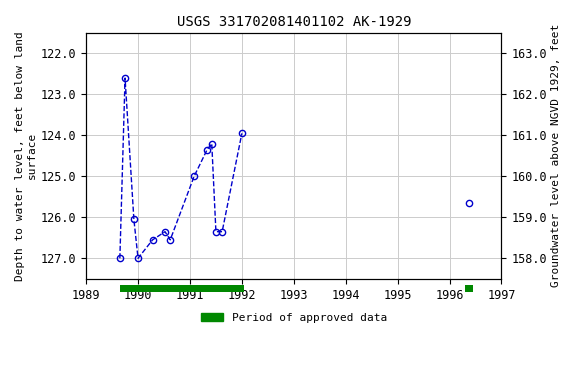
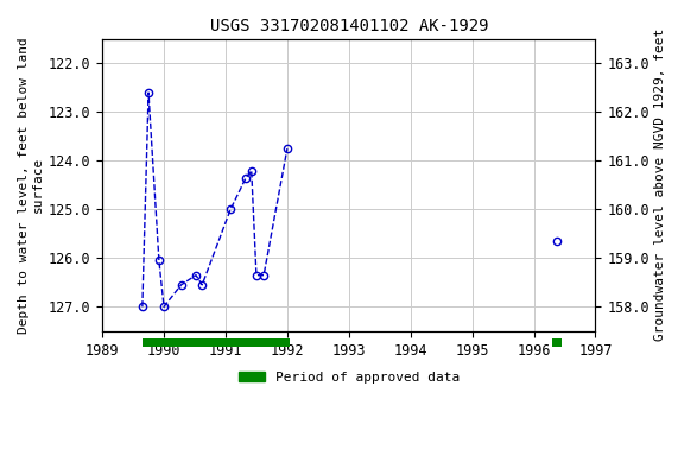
1992: 123.95 -> 123.75
